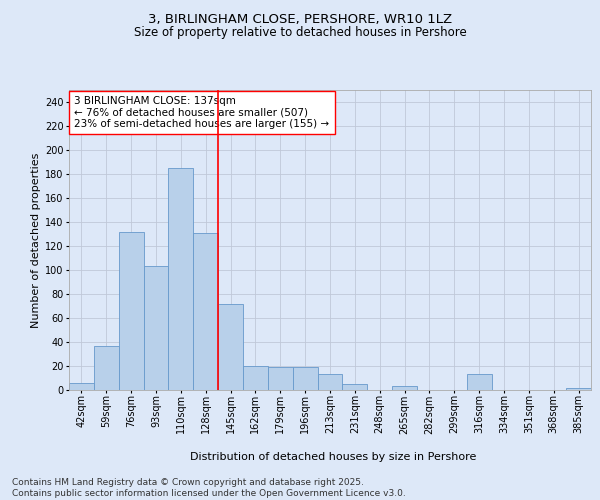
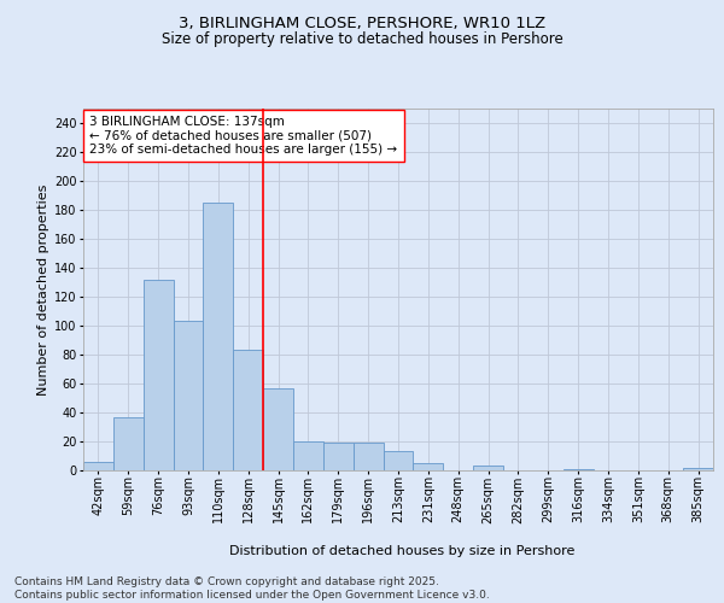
128sqm: 131 -> 83
145sqm: 72 -> 57
316sqm: 13 -> 1
